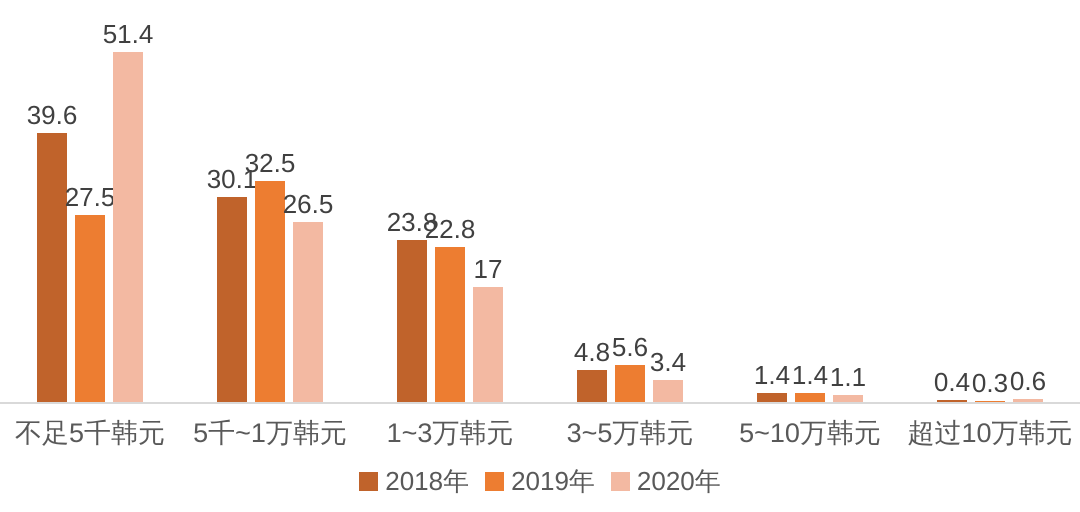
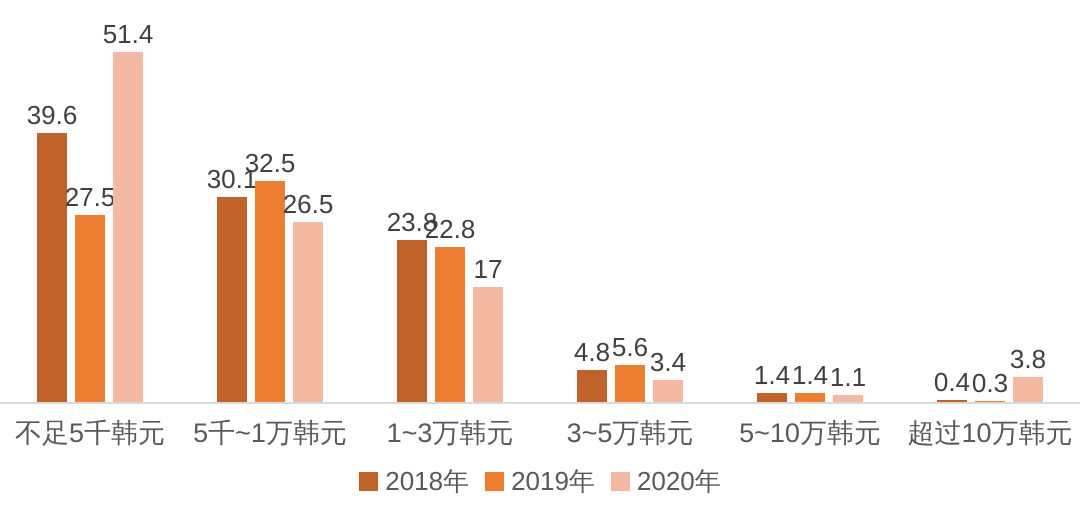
2020年/超过10万韩元: 0.6 -> 3.8
